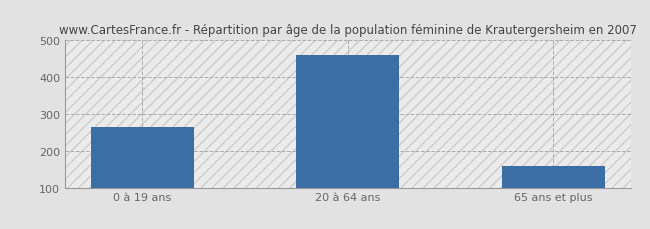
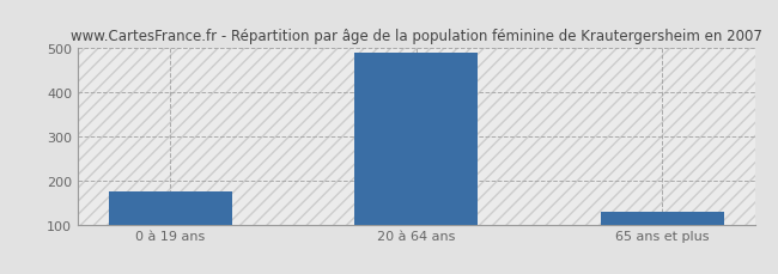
0 à 19 ans: 265 -> 175
20 à 64 ans: 460 -> 490
65 ans et plus: 160 -> 130
